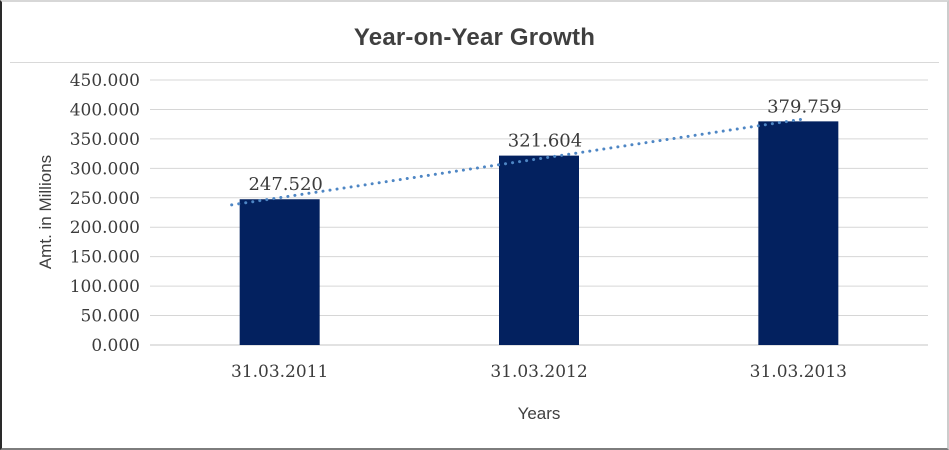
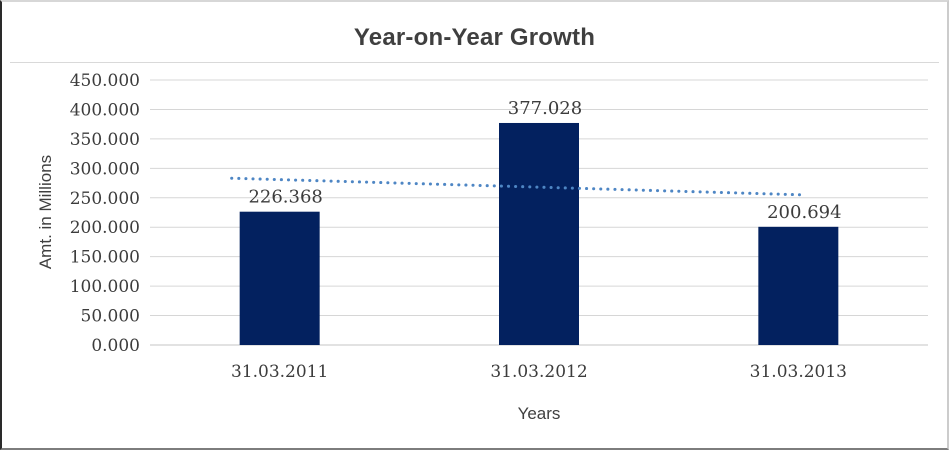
31.03.2011: 247.520 -> 226.368
31.03.2012: 321.604 -> 377.028
31.03.2013: 379.759 -> 200.694
